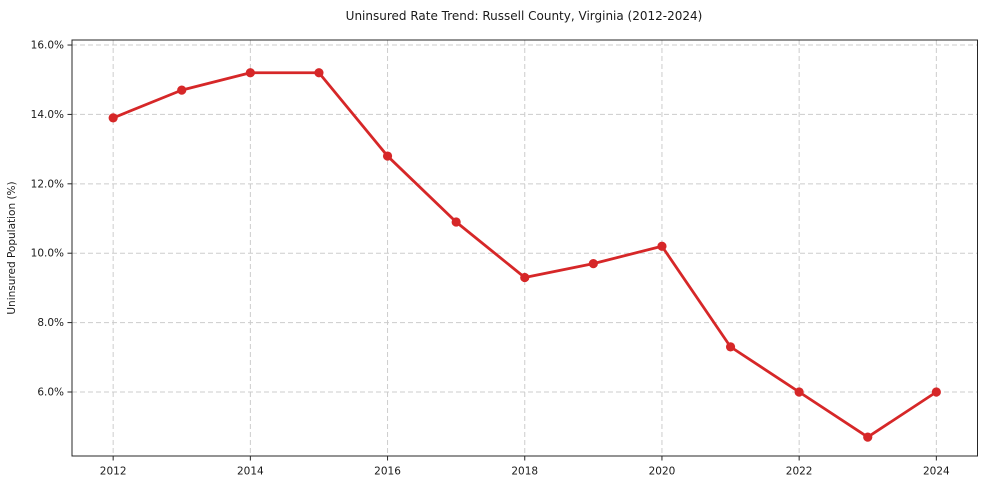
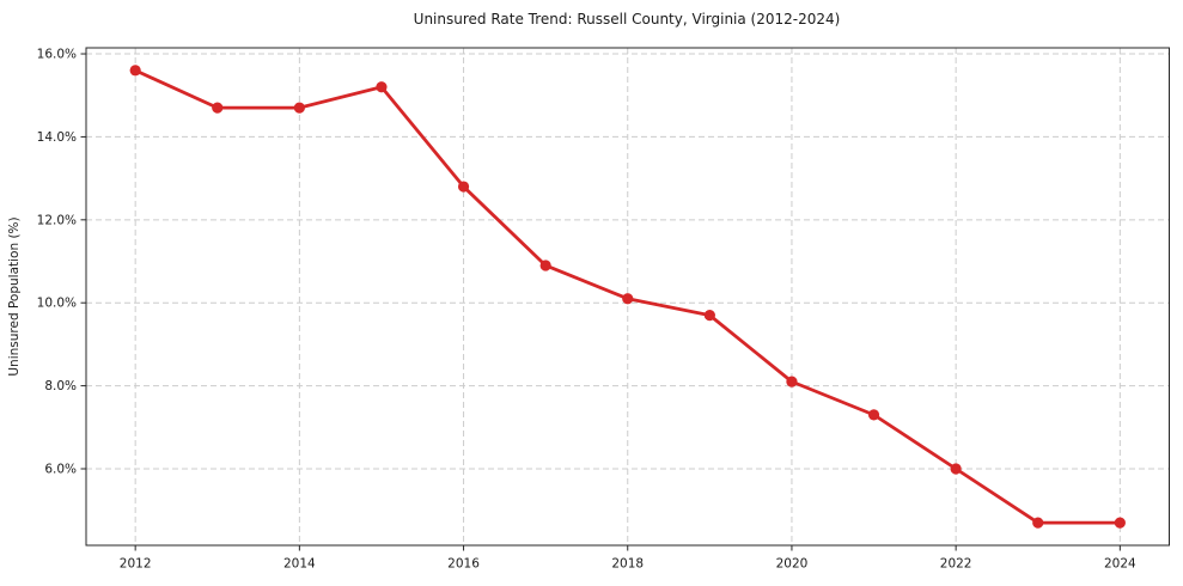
2012: 13.9% -> 15.6%
2014: 15.2% -> 14.7%
2018: 9.3% -> 10.1%
2020: 10.2% -> 8.1%
2024: 6.0% -> 4.7%
